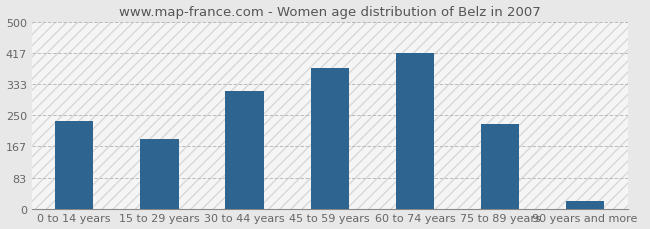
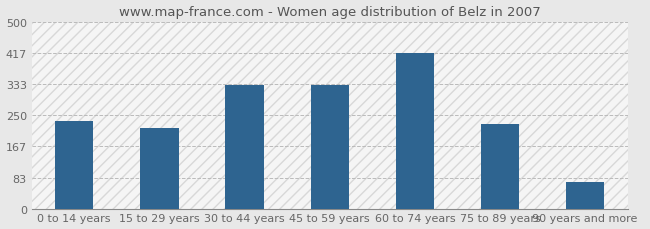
15 to 29 years: 185 -> 215
30 to 44 years: 315 -> 330
45 to 59 years: 375 -> 330
90 years and more: 20 -> 70
